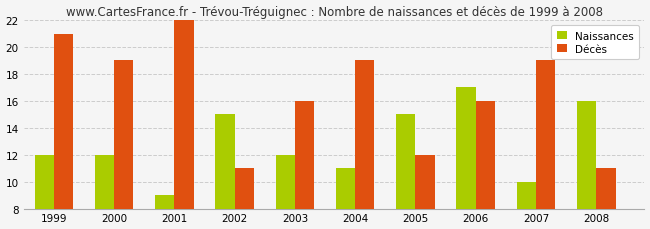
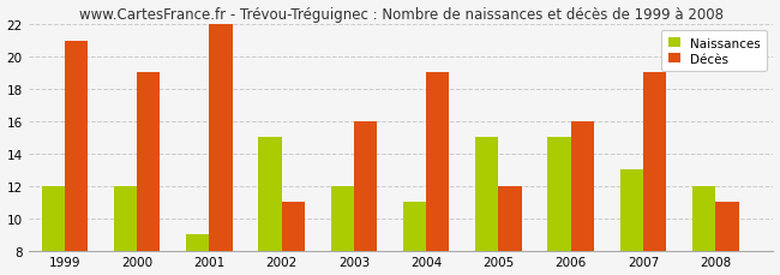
Naissances/2006: 17 -> 15
Naissances/2007: 10 -> 13
Naissances/2008: 16 -> 12
